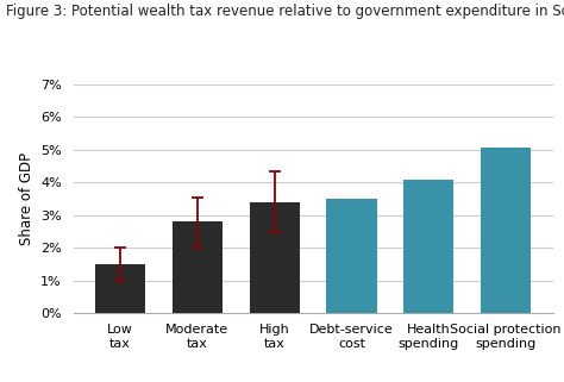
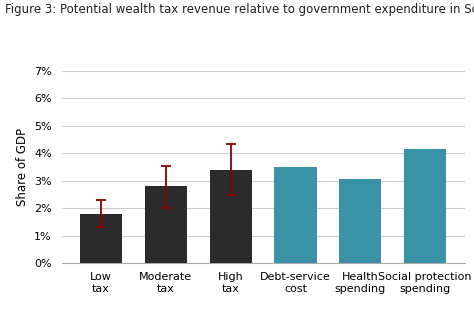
Low tax: 1.50% -> 1.80%
Health spending: 4.08% -> 3.05%
Social protection spending: 5.07% -> 4.15%
